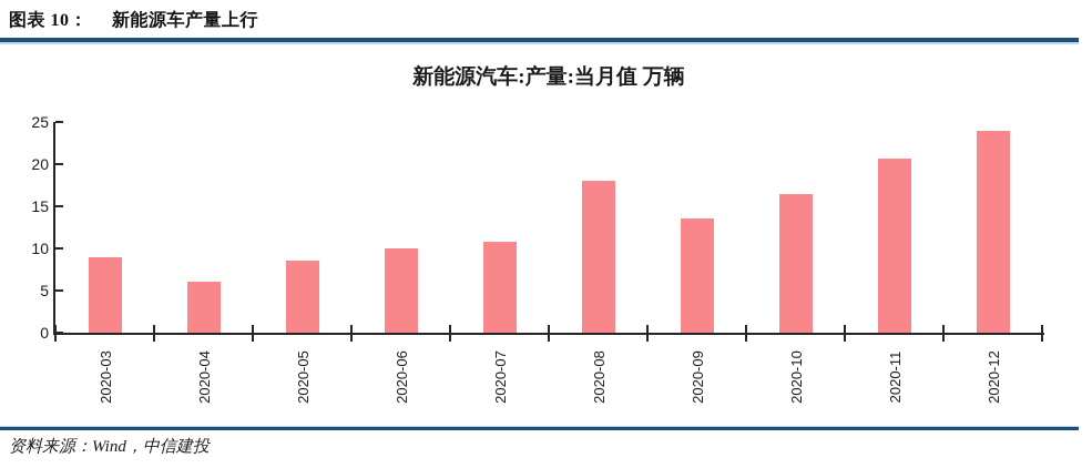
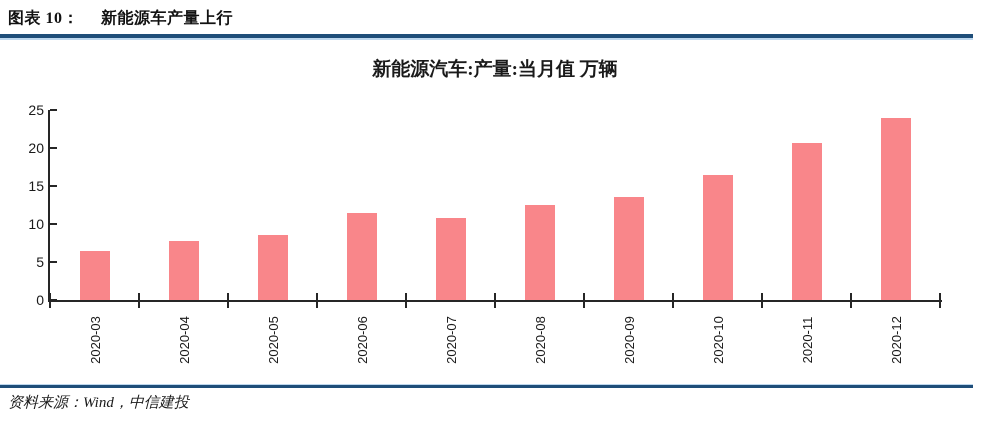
2020-03: 9 -> 6
2020-04: 6 -> 8
2020-06: 10 -> 11
2020-08: 18 -> 12
